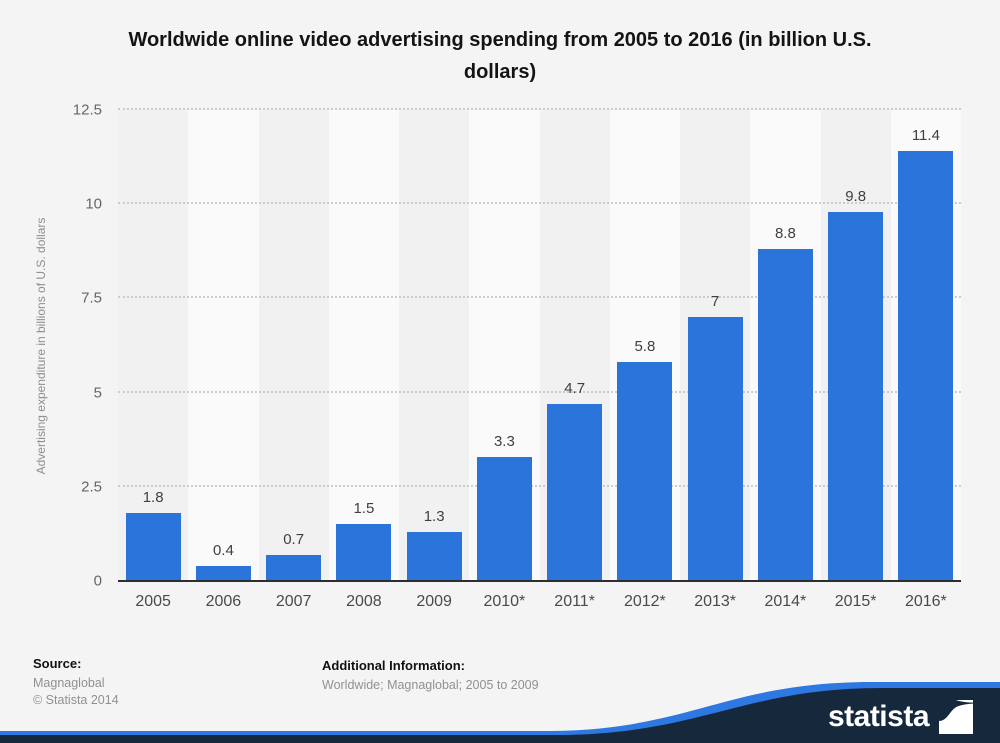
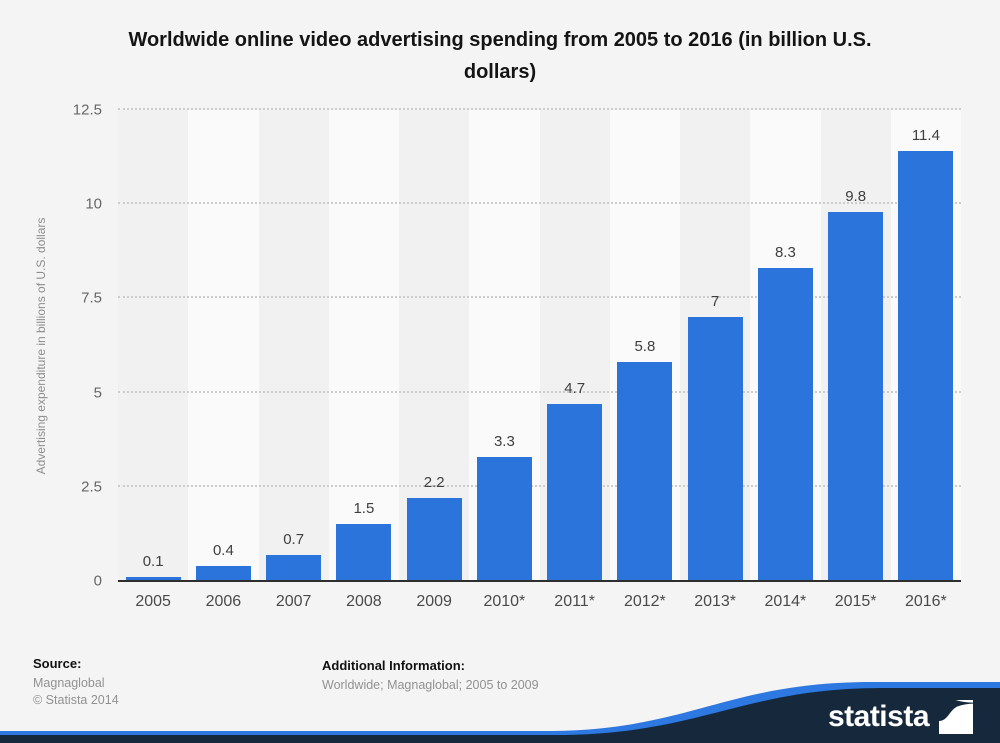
2005: 1.8 -> 0.1
2009: 1.3 -> 2.2
2014*: 8.8 -> 8.3
